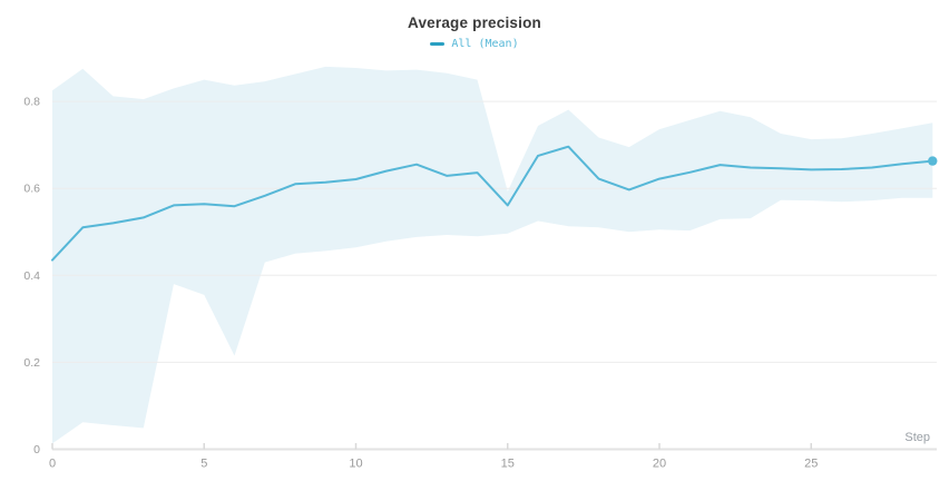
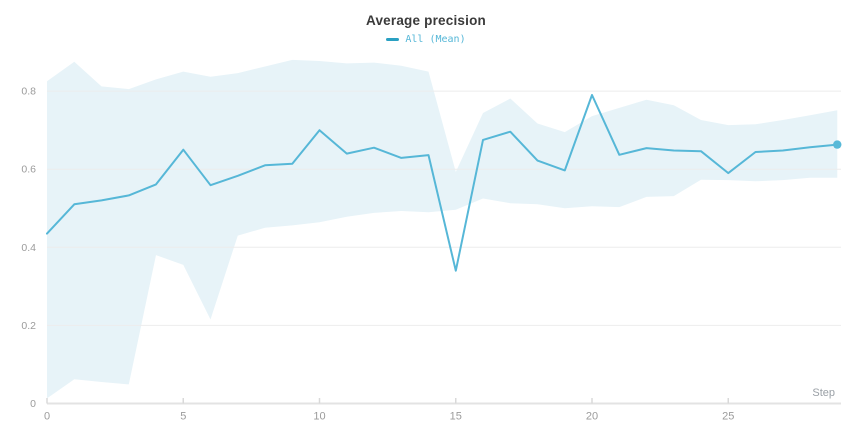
5: 0.56 -> 0.65
10: 0.62 -> 0.70
15: 0.56 -> 0.34
20: 0.62 -> 0.79
25: 0.64 -> 0.59
